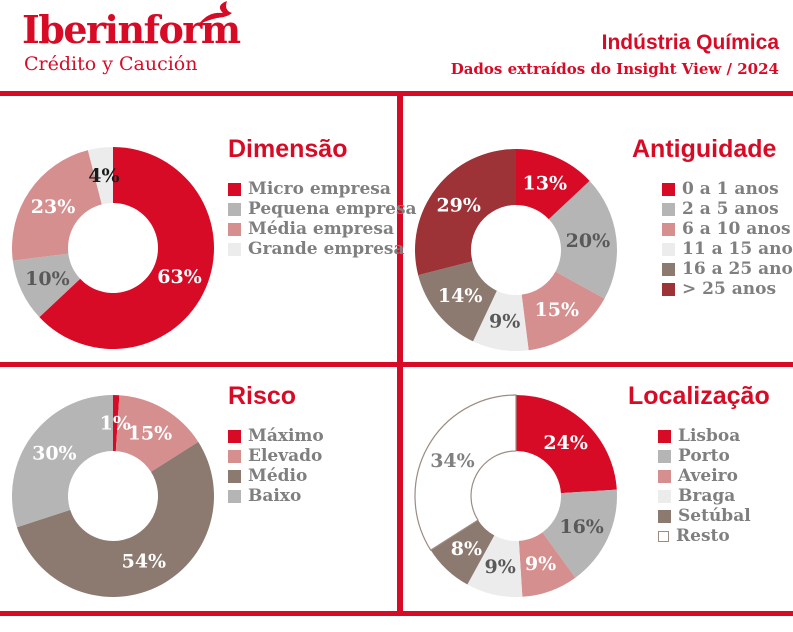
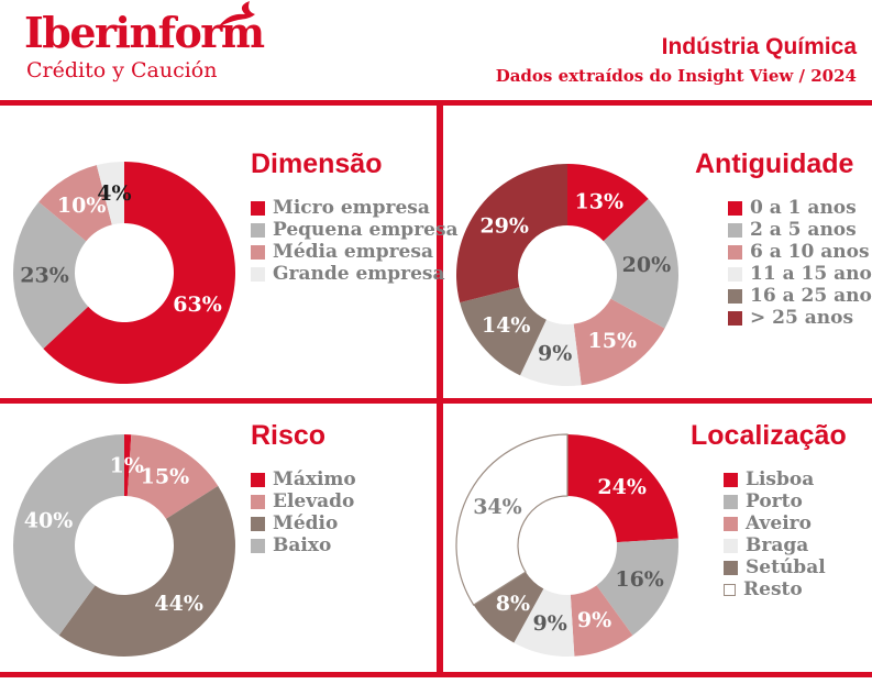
Dimensão/Pequena empresa: 10% -> 23%
Dimensão/Média empresa: 23% -> 10%
Risco/Médio: 54% -> 44%
Risco/Baixo: 30% -> 40%
